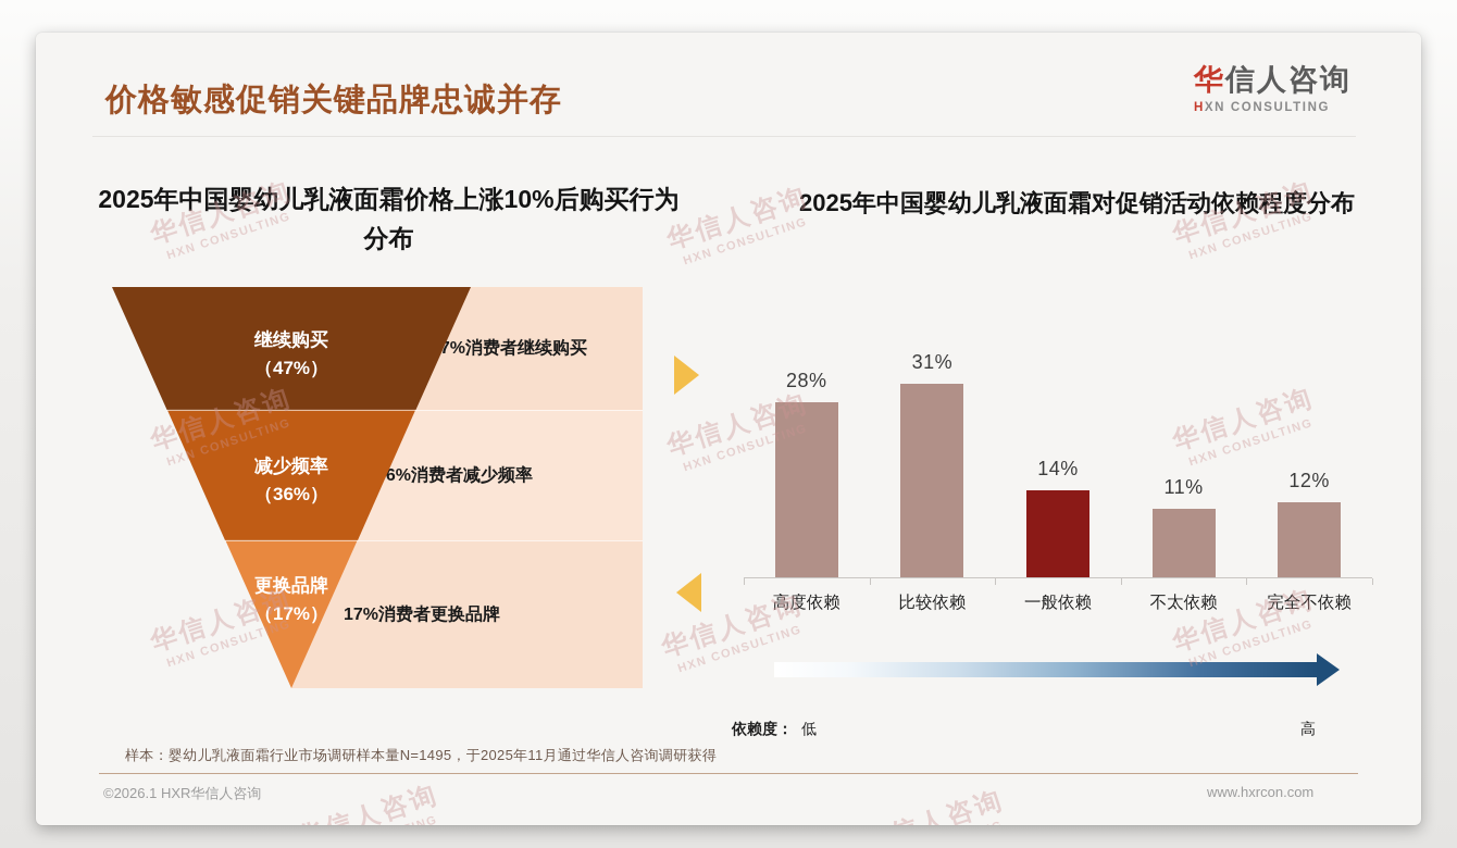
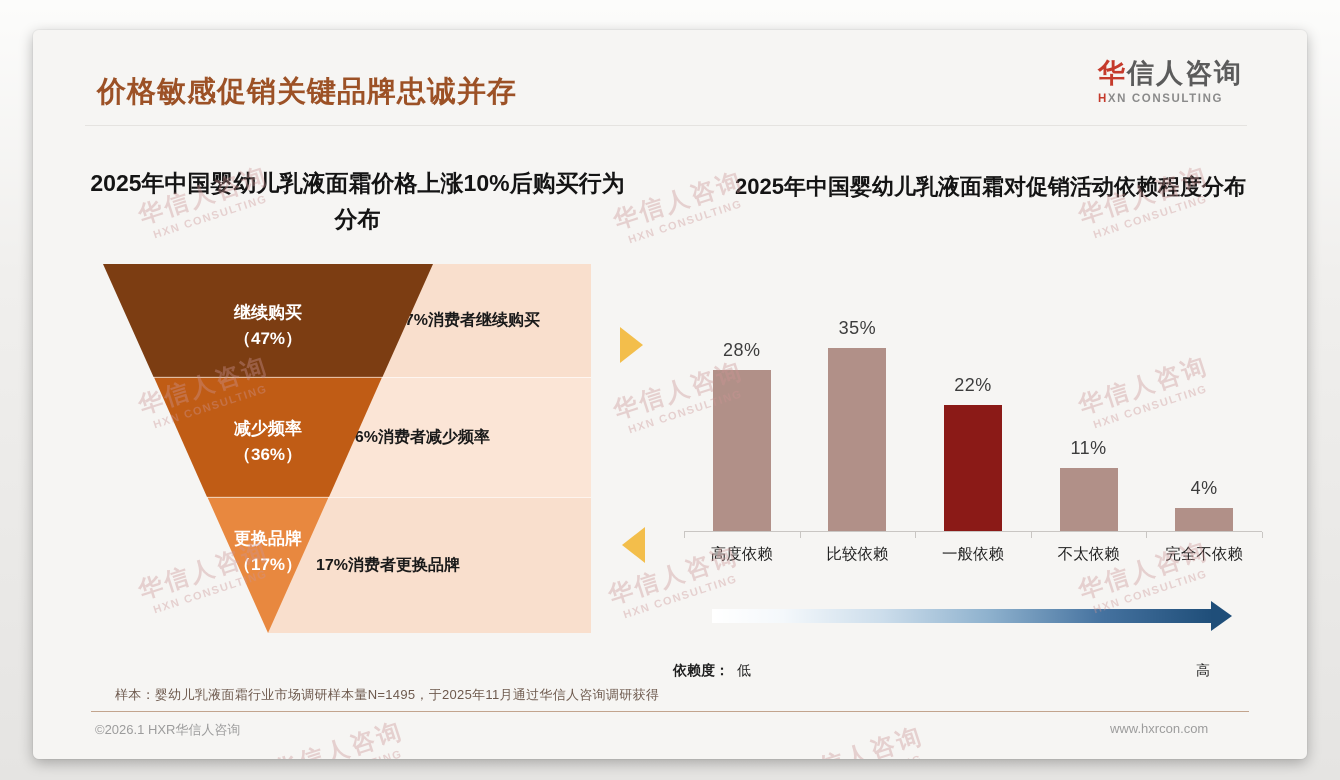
2025年中国婴幼儿乳液面霜对促销活动依赖程度分布/比较依赖: 31% -> 35%
2025年中国婴幼儿乳液面霜对促销活动依赖程度分布/一般依赖: 14% -> 22%
2025年中国婴幼儿乳液面霜对促销活动依赖程度分布/完全不依赖: 12% -> 4%
